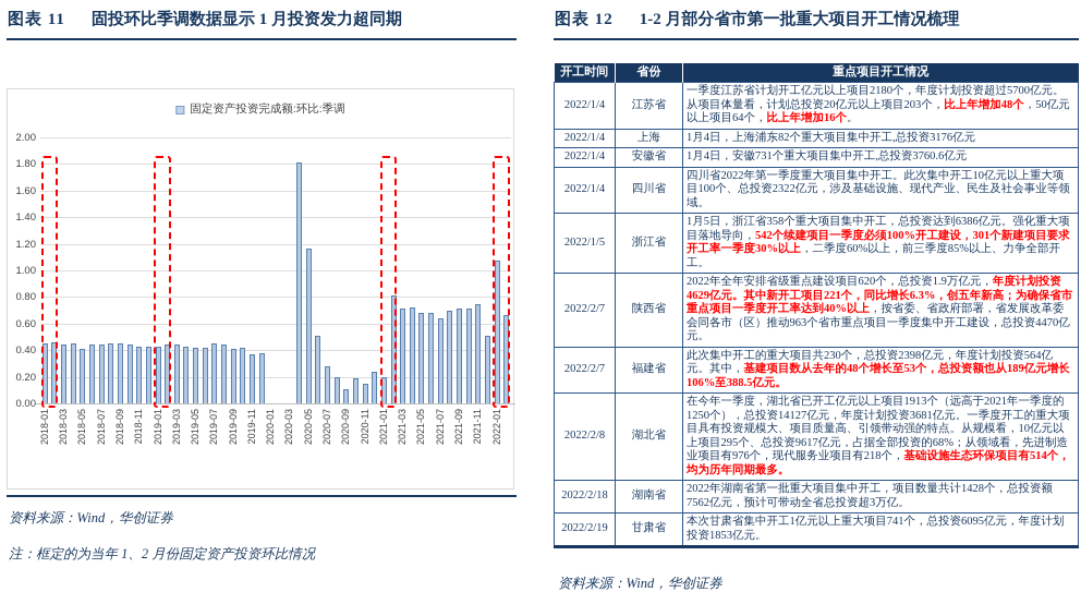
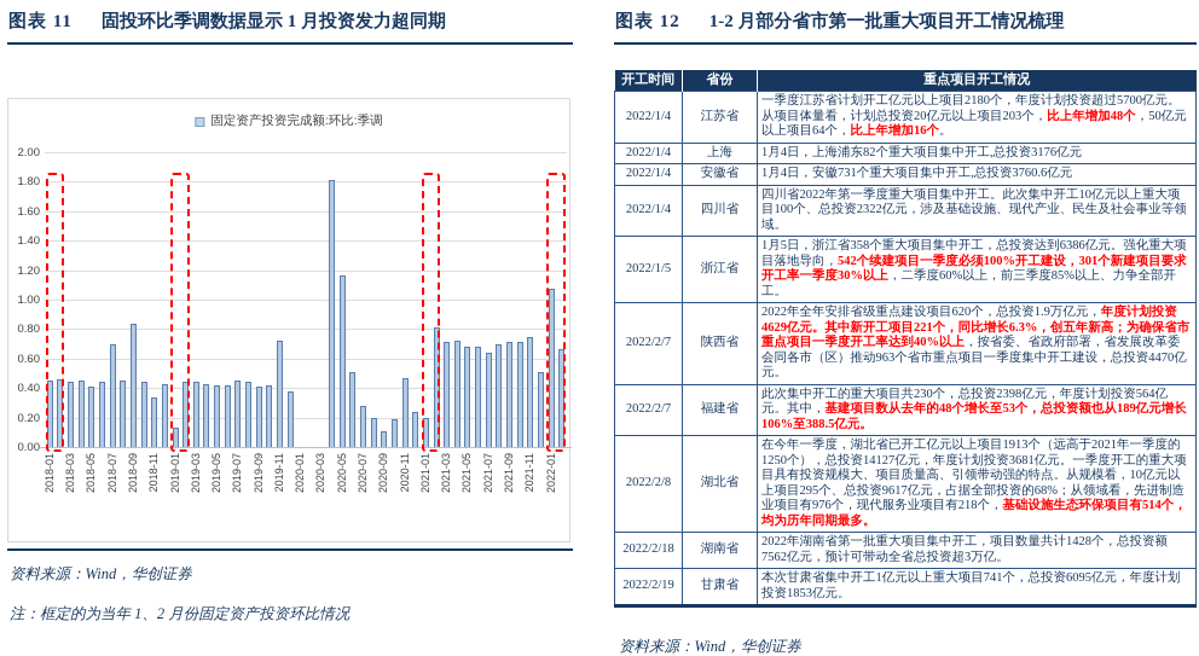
2018-07: 0.44 -> 0.70
2018-09: 0.45 -> 0.84
2018-11: 0.43 -> 0.34
2019-01: 0.43 -> 0.13
2019-11: 0.37 -> 0.72
2020-11: 0.15 -> 0.47
